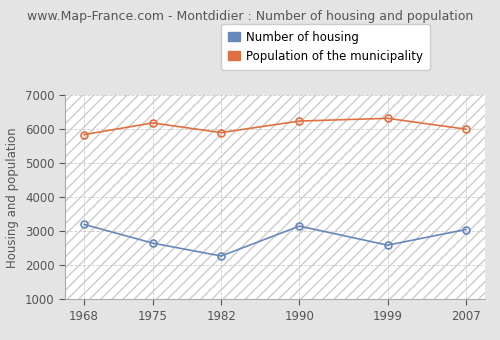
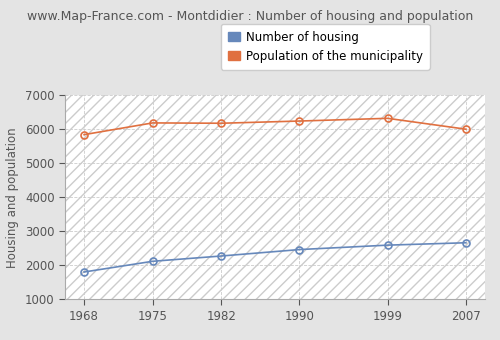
Number of housing/1968: 3200 -> 1800
Number of housing/1975: 2650 -> 2120
Population of the municipality/1982: 5900 -> 6180
Number of housing/1990: 3150 -> 2460
Number of housing/2007: 3050 -> 2660
